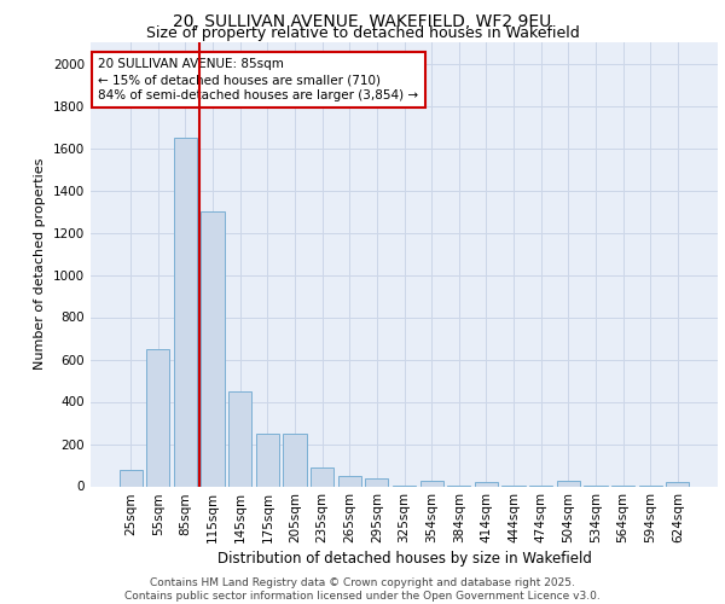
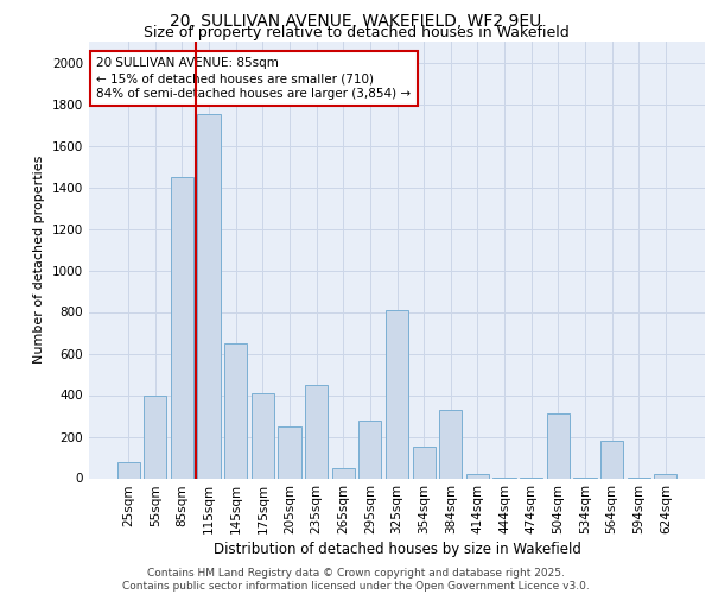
55sqm: 650 -> 400
85sqm: 1650 -> 1450
115sqm: 1300 -> 1750
145sqm: 450 -> 650
175sqm: 250 -> 410
235sqm: 90 -> 450
295sqm: 40 -> 280
325sqm: 0 -> 810
354sqm: 20 -> 150
384sqm: 0 -> 330
504sqm: 20 -> 310
564sqm: 0 -> 180
